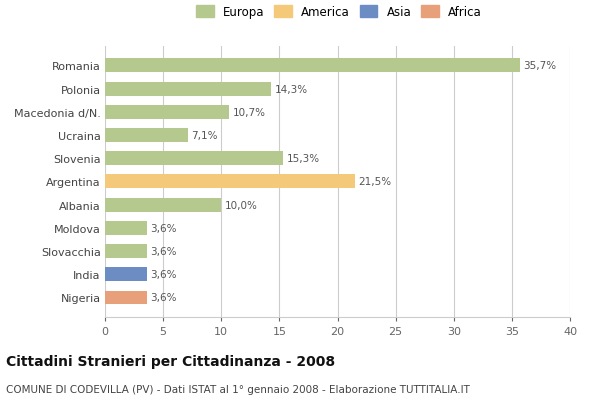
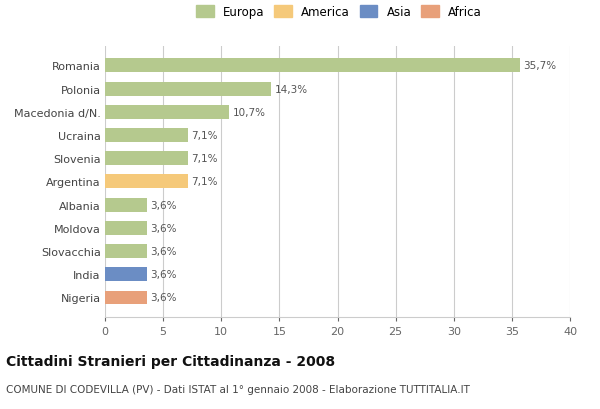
Slovenia: 15,3% -> 7,1%
Argentina: 21,5% -> 7,1%
Albania: 10,0% -> 3,6%
